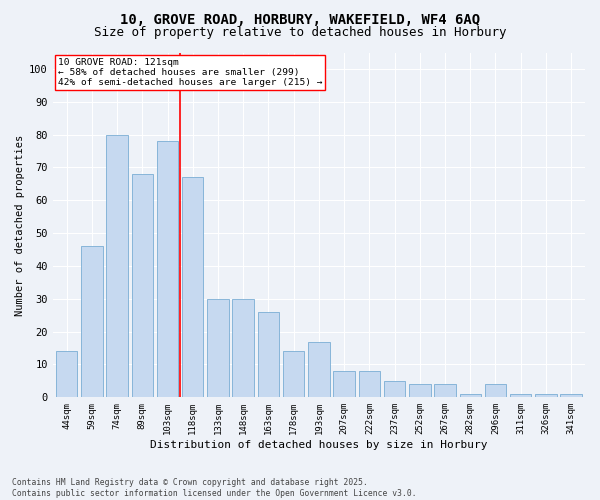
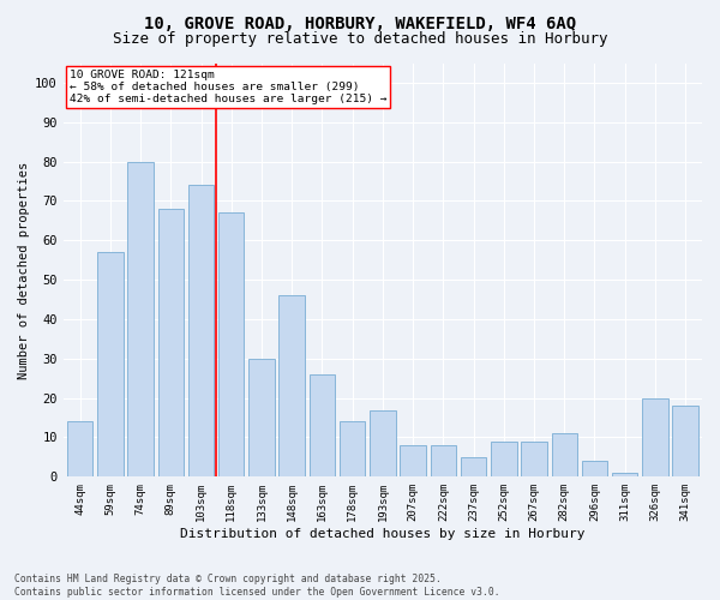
59sqm: 46 -> 57
103sqm: 78 -> 74
148sqm: 30 -> 46
252sqm: 4 -> 9
267sqm: 4 -> 9
282sqm: 1 -> 11
326sqm: 1 -> 20
341sqm: 1 -> 18
